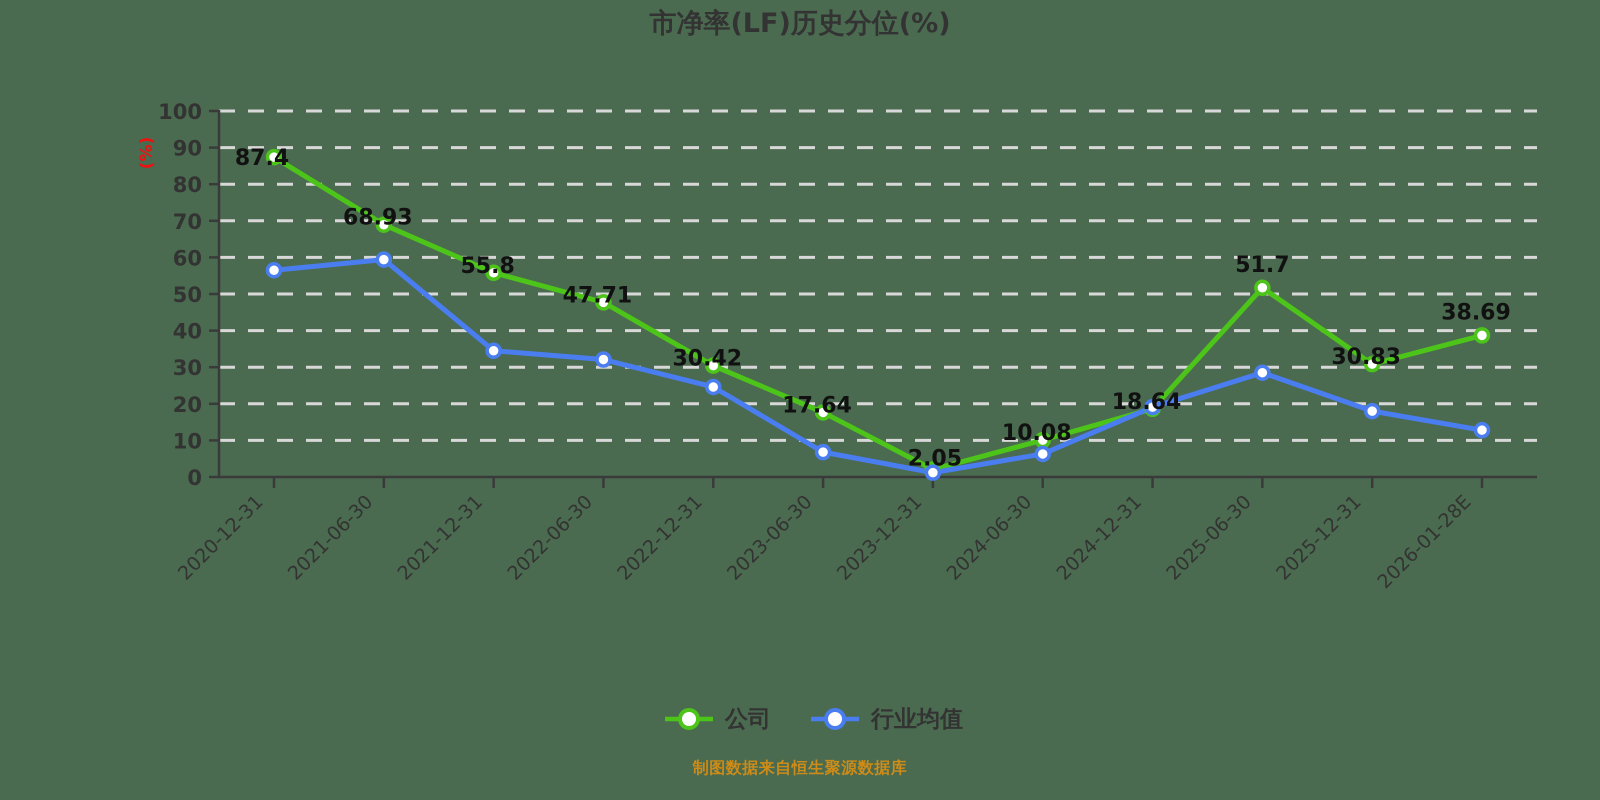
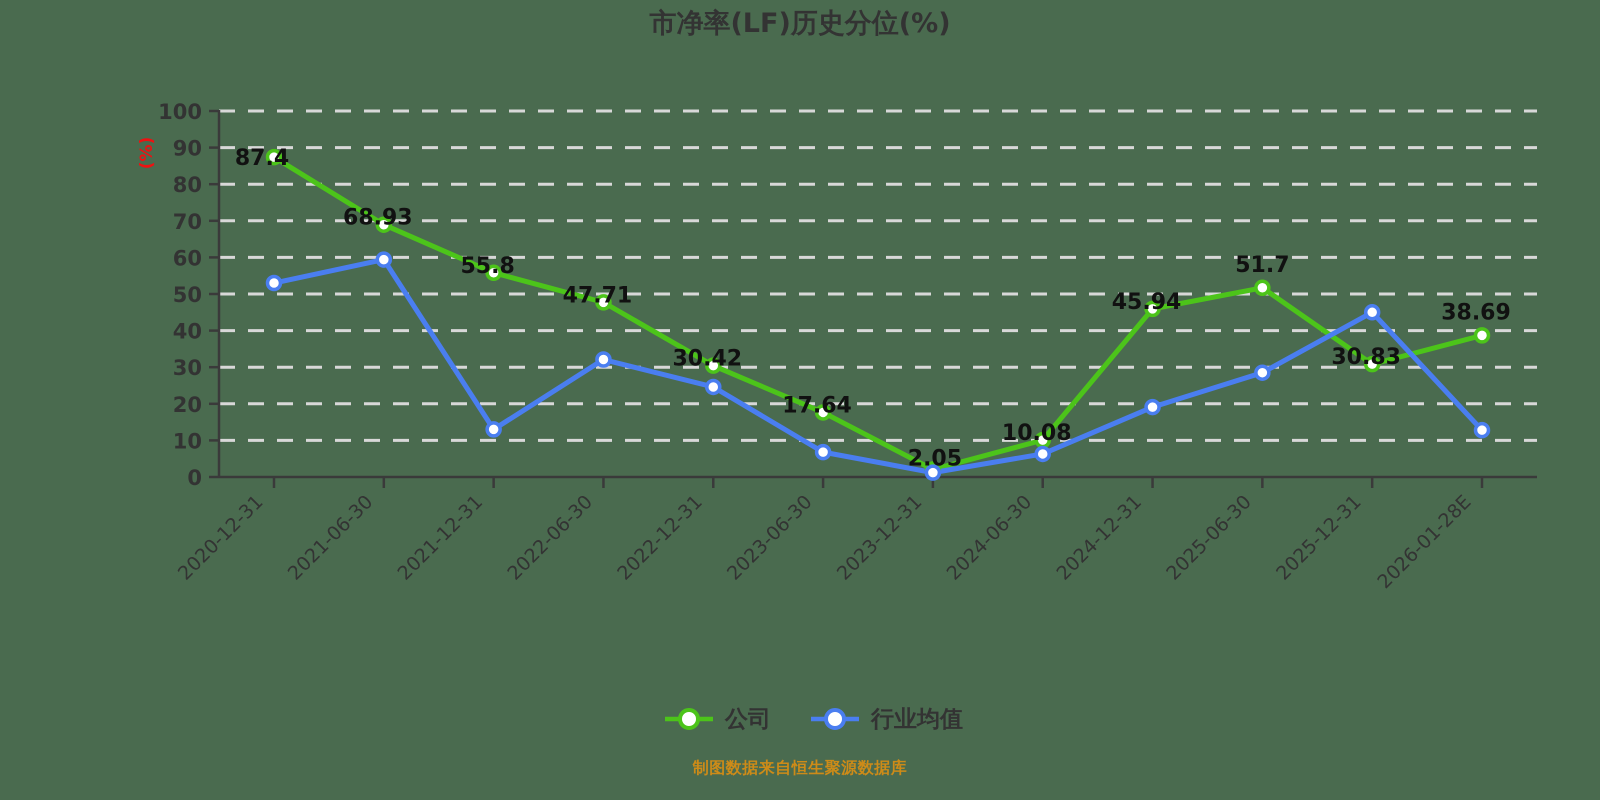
行业均值/2020-12-31: 56 -> 53
行业均值/2021-12-31: 34 -> 13
公司/2024-12-31: 18.64 -> 45.94
行业均值/2025-12-31: 18 -> 45
